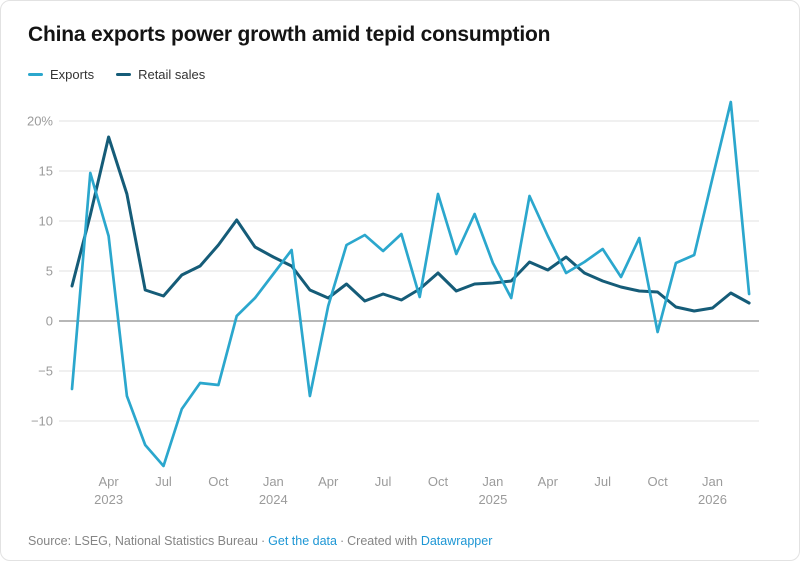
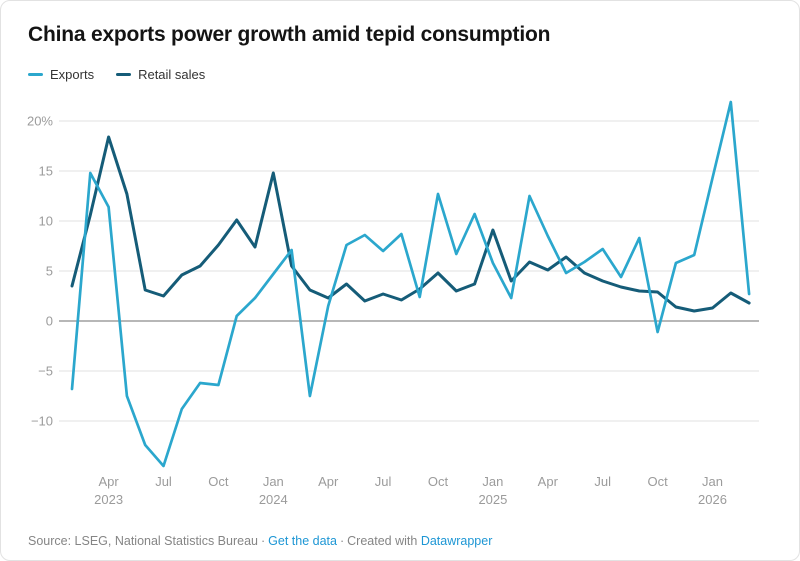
Exports/Apr 2023: 8.5% -> 11.4%
Retail sales/Jan 2024: 6.4% -> 14.8%
Retail sales/Jan 2025: 3.8% -> 9.1%
